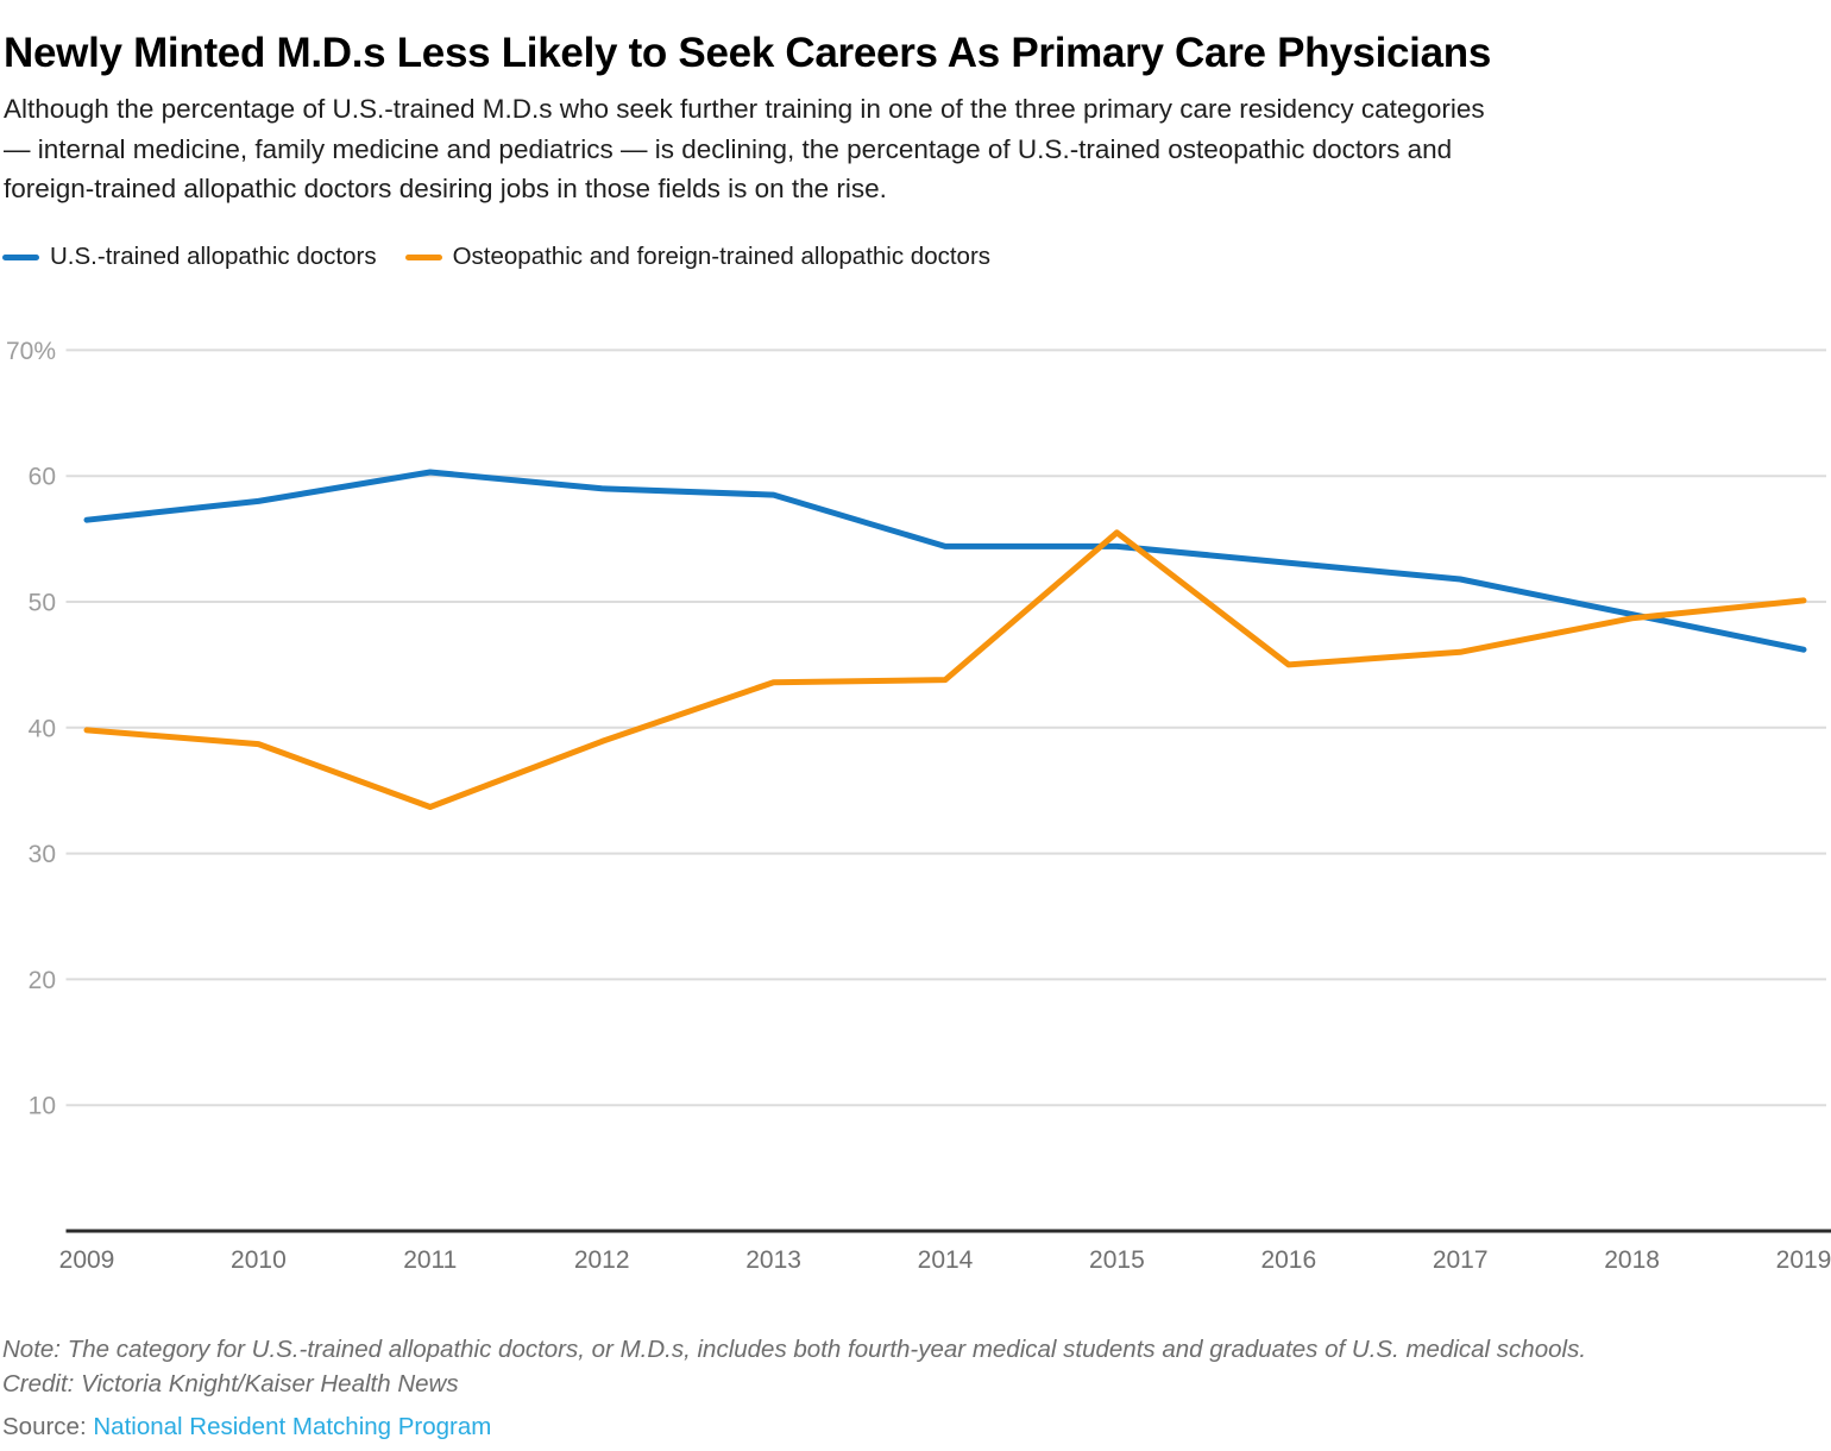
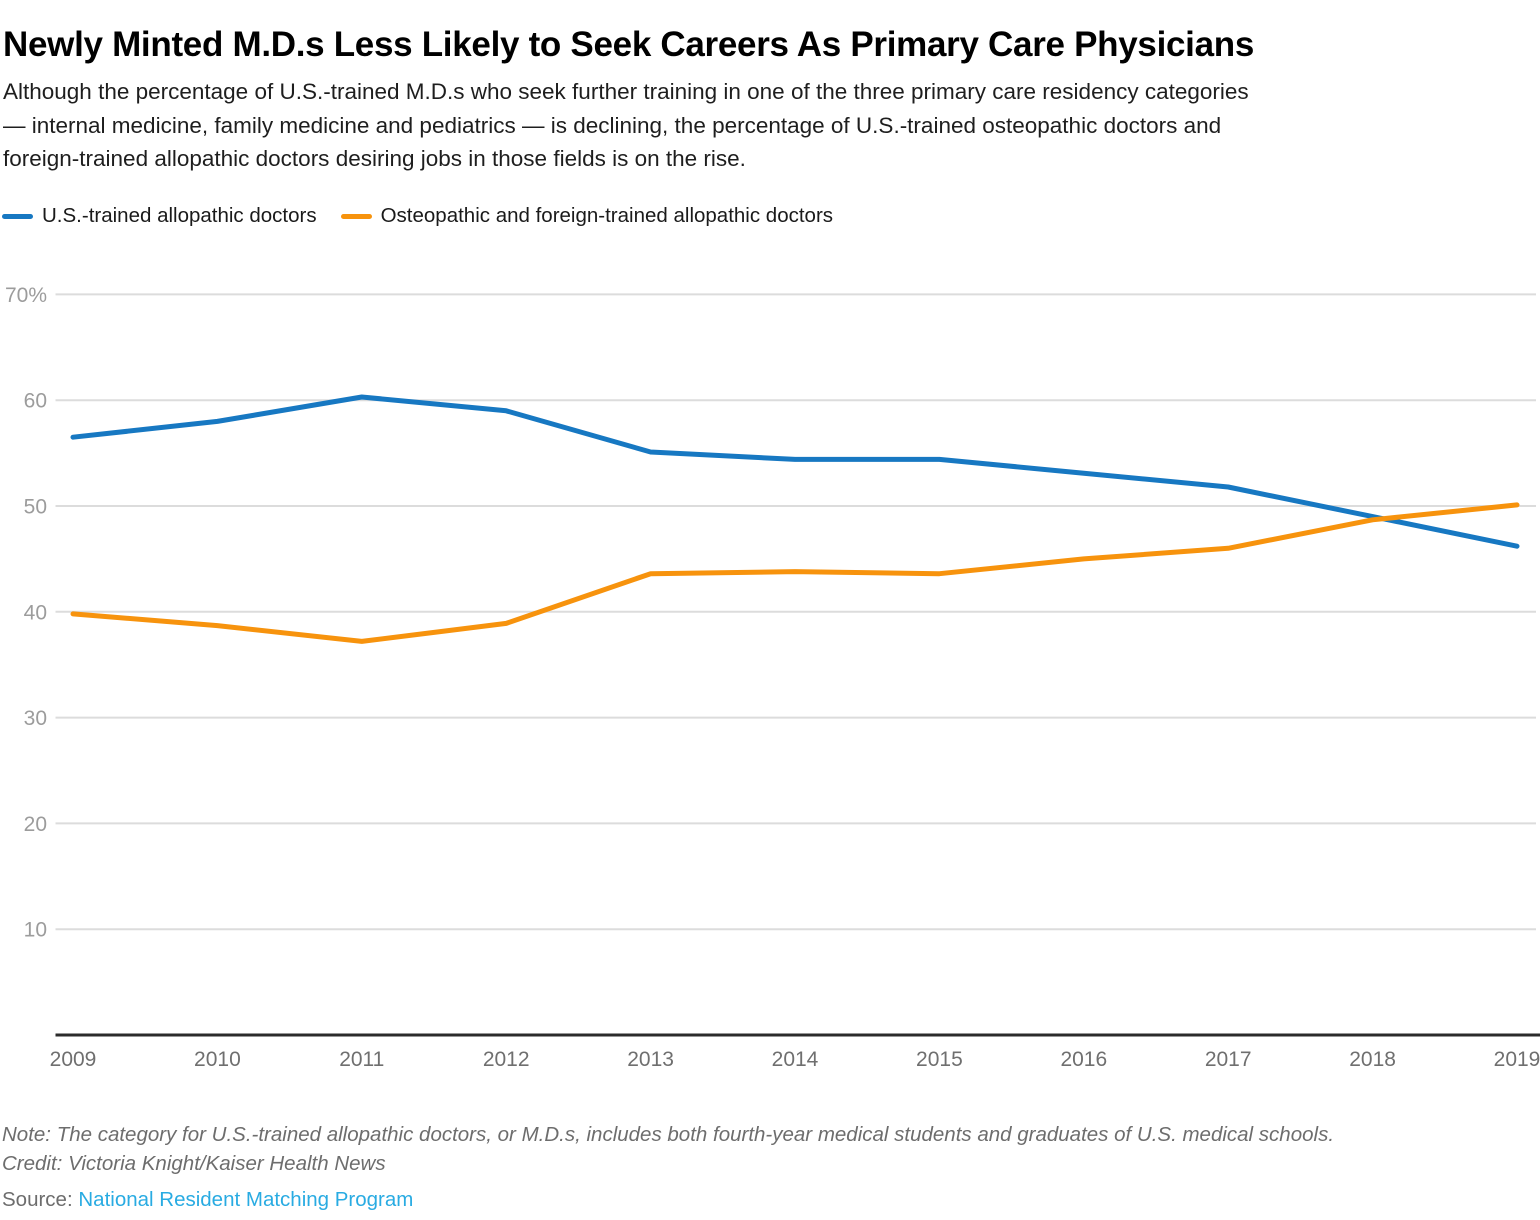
Osteopathic and foreign-trained allopathic doctors/2011: 33.7% -> 37.2%
U.S.-trained allopathic doctors/2013: 58.5% -> 55.1%
Osteopathic and foreign-trained allopathic doctors/2015: 55.5% -> 43.6%
